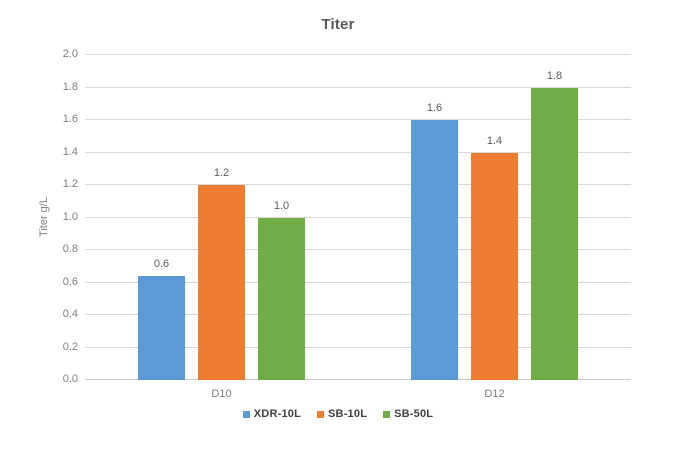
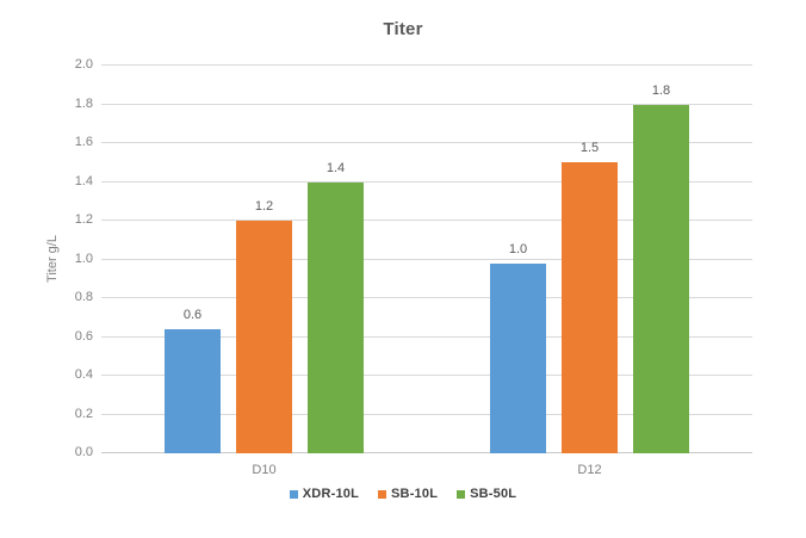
SB-50L/D10: 1.0 -> 1.4
XDR-10L/D12: 1.6 -> 1.0
SB-10L/D12: 1.4 -> 1.5
